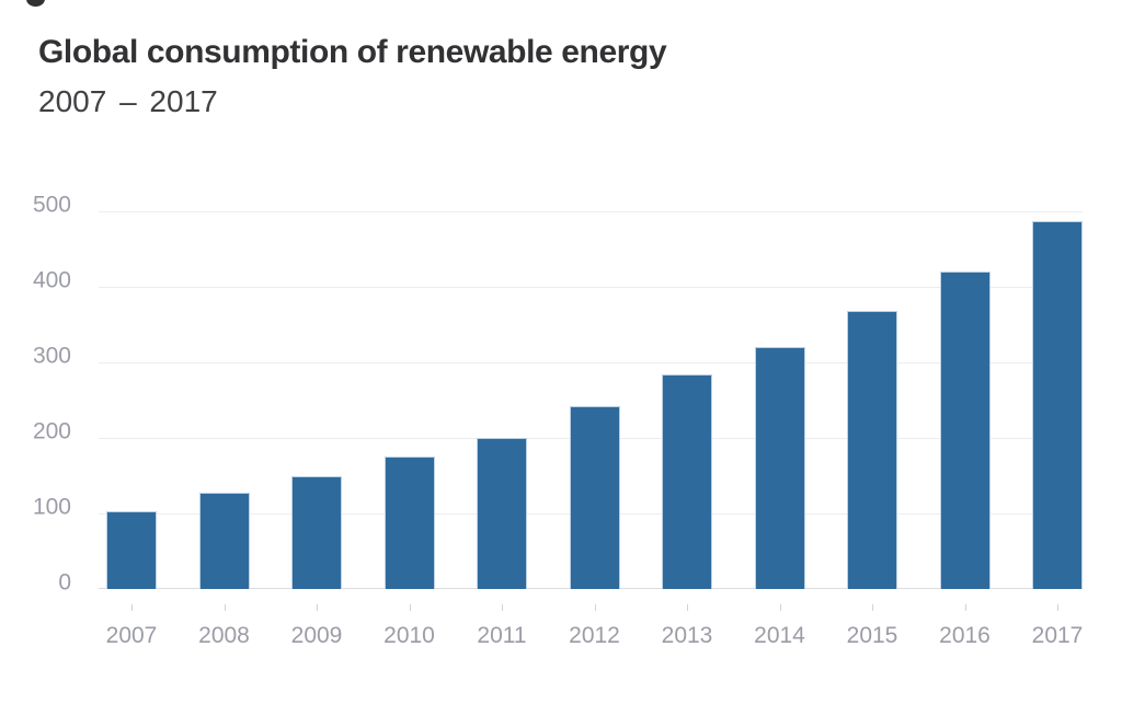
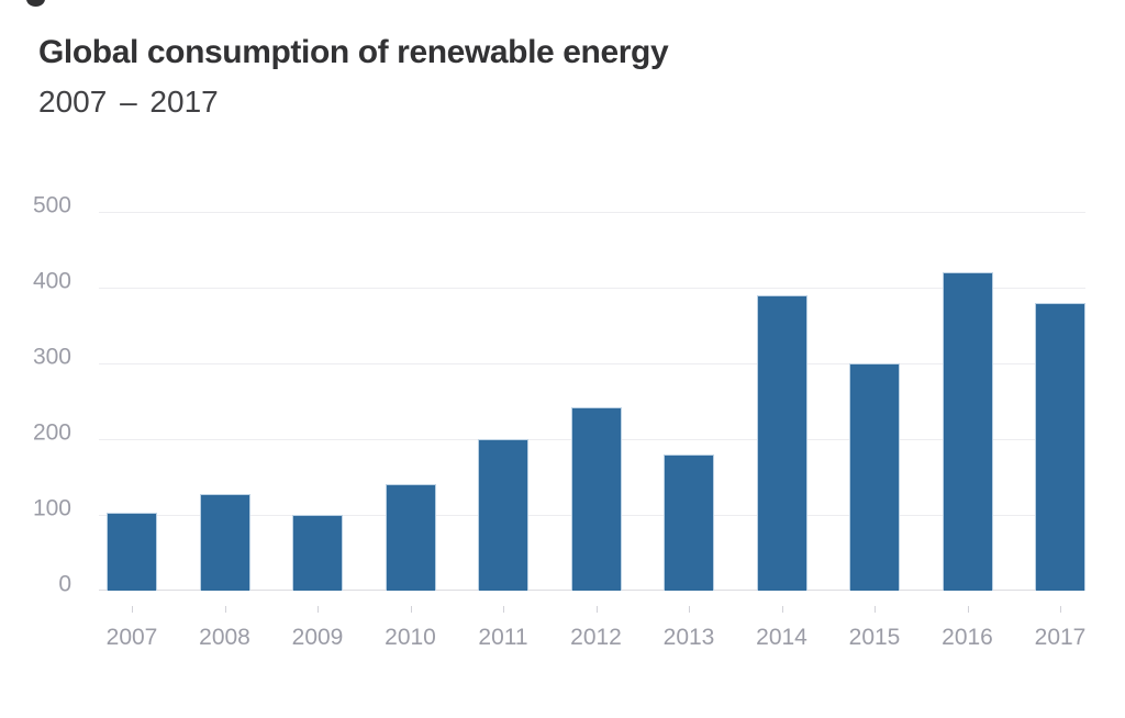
2009: 150 -> 100
2010: 180 -> 140
2013: 280 -> 180
2014: 320 -> 390
2015: 370 -> 300
2017: 490 -> 380
